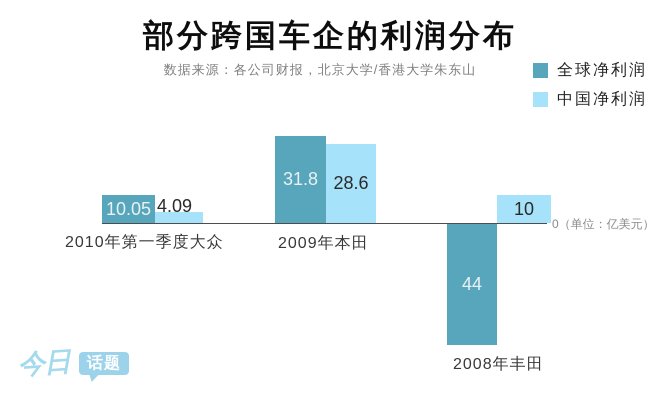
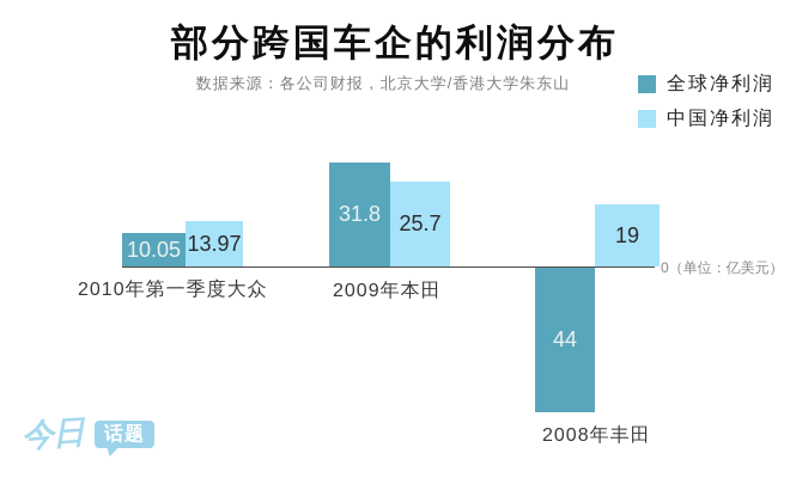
中国净利润/2010年第一季度大众: 4.09 -> 13.97
中国净利润/2009年本田: 28.6 -> 25.7
中国净利润/2008年丰田: 10 -> 19
